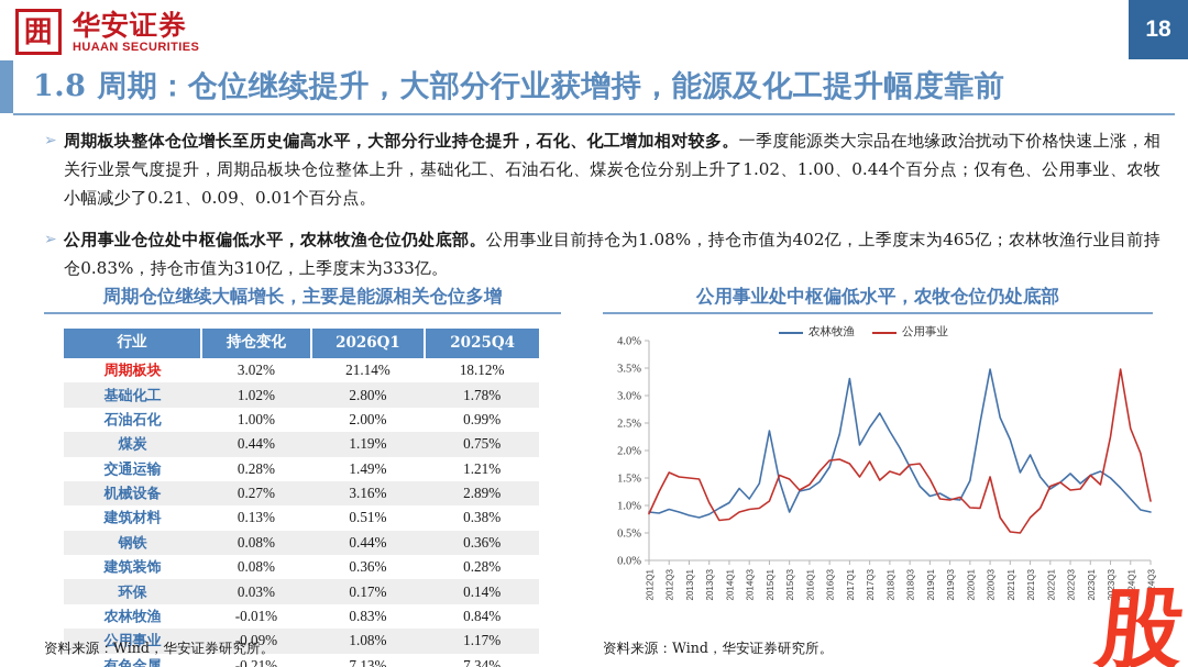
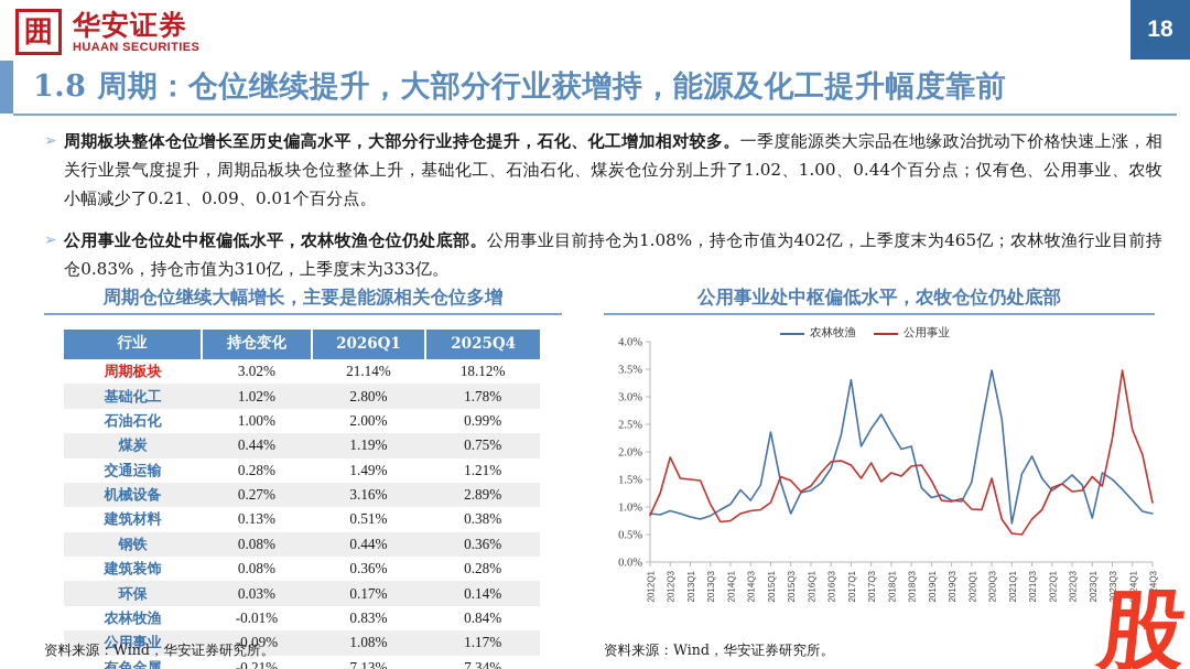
公用事业/2012Q3: 1.6% -> 1.9%
农林牧渔/2018Q3: 1.7% -> 2.1%
农林牧渔/2021Q1: 2.2% -> 0.7%
农林牧渔/2023Q1: 1.6% -> 0.8%
